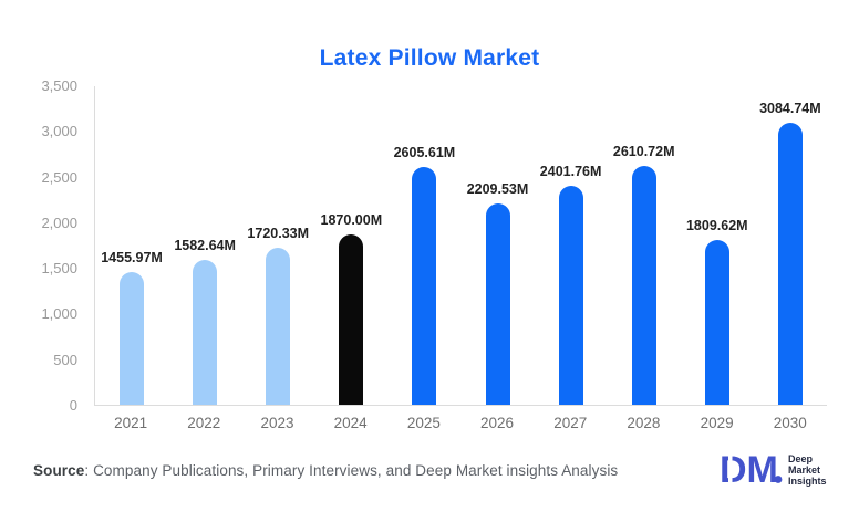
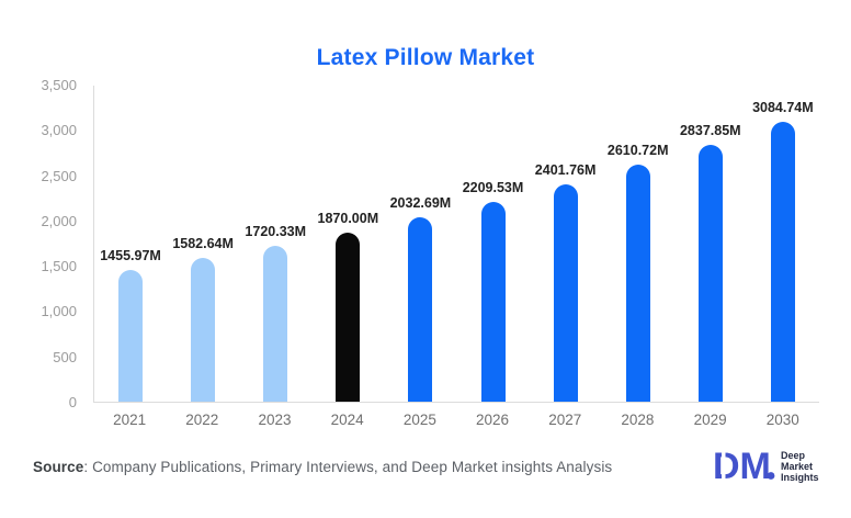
2025: 2605.61M -> 2032.69M
2029: 1809.62M -> 2837.85M
